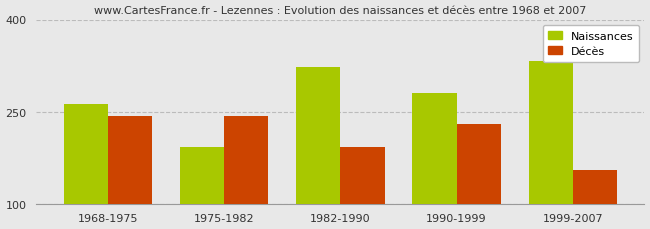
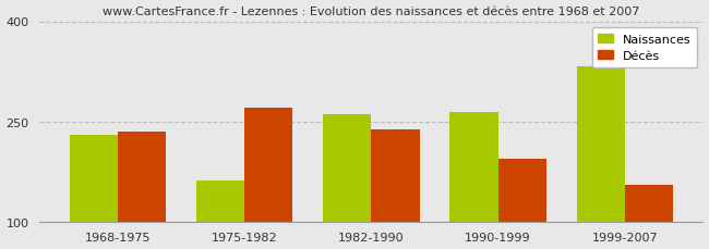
Naissances/1968-1975: 262 -> 230
Décès/1968-1975: 243 -> 234
Naissances/1975-1982: 193 -> 162
Décès/1975-1982: 243 -> 270
Naissances/1982-1990: 323 -> 260
Décès/1982-1990: 193 -> 238
Naissances/1990-1999: 280 -> 264
Décès/1990-1999: 230 -> 194
